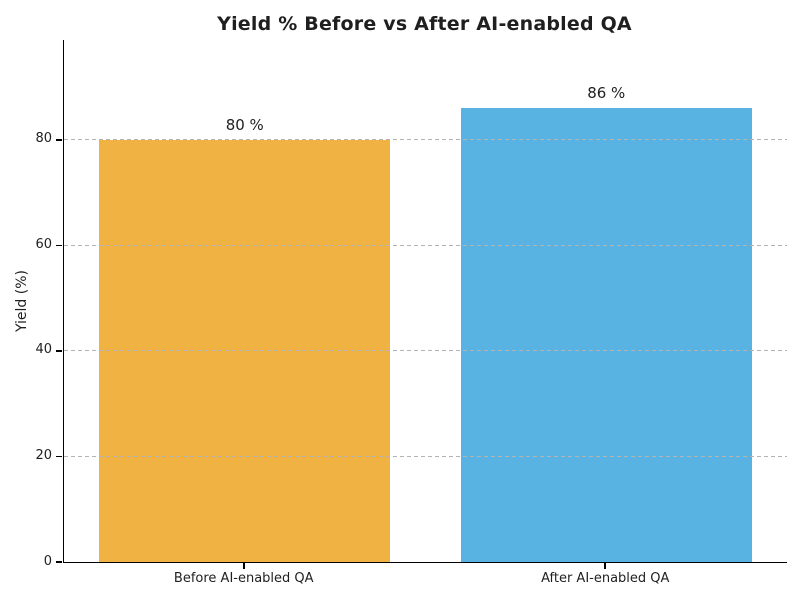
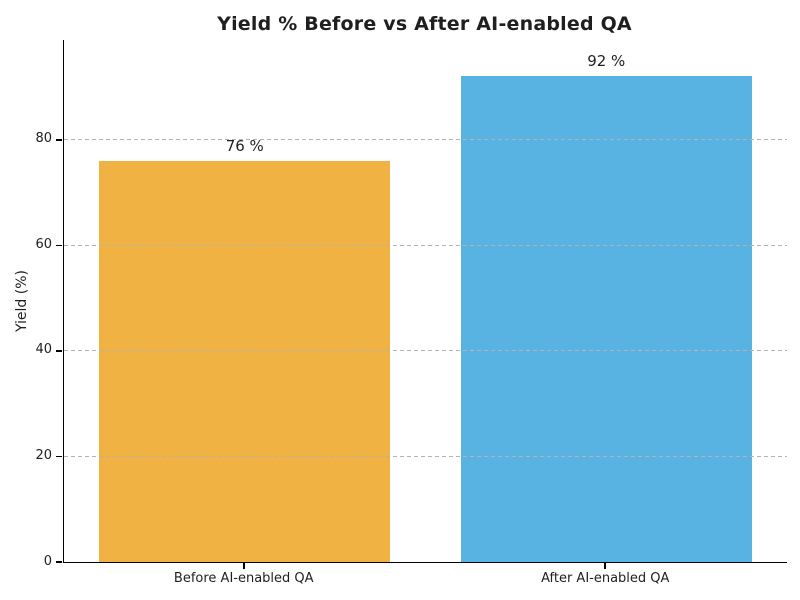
Before AI-enabled QA: 80 -> 76
After AI-enabled QA: 86 -> 92
